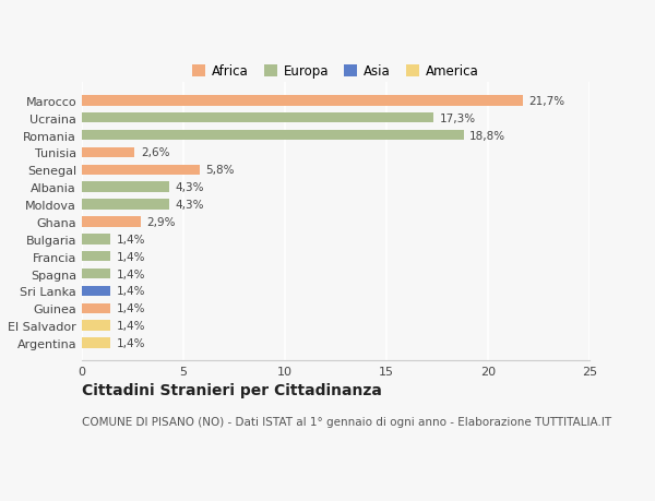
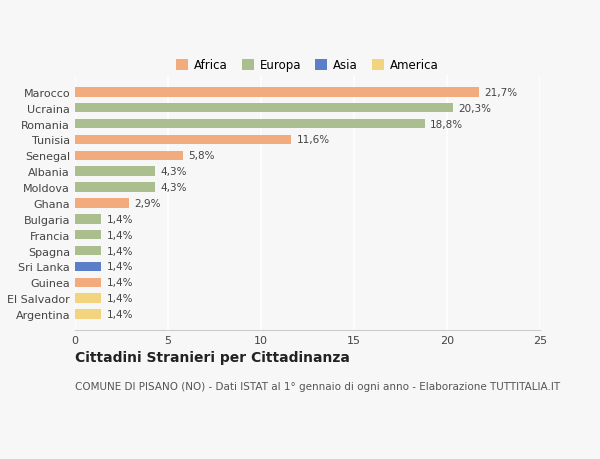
Ucraina: 17,3% -> 20,3%
Tunisia: 2,6% -> 11,6%
